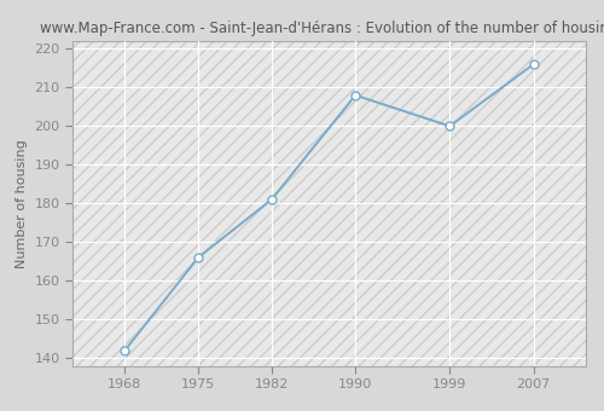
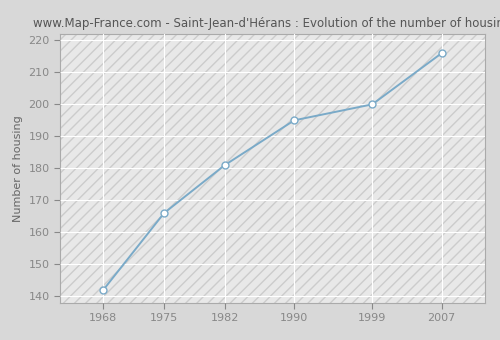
1990: 208 -> 195
